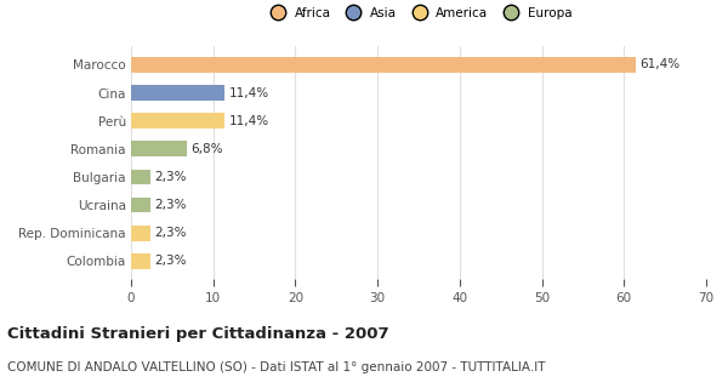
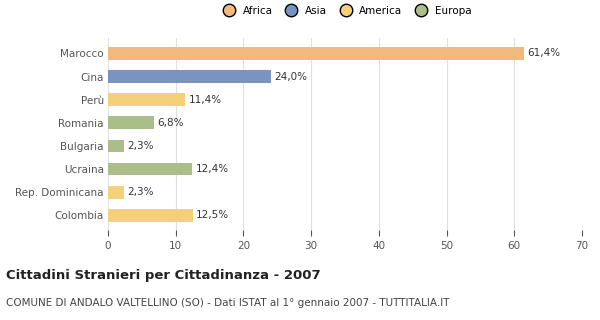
Cina: 11,4% -> 24,0%
Ucraina: 2,3% -> 12,4%
Colombia: 2,3% -> 12,5%
